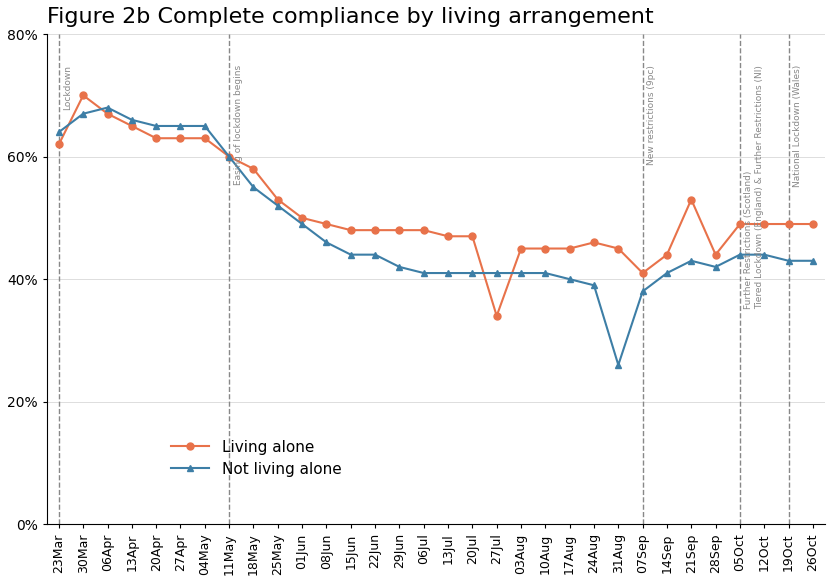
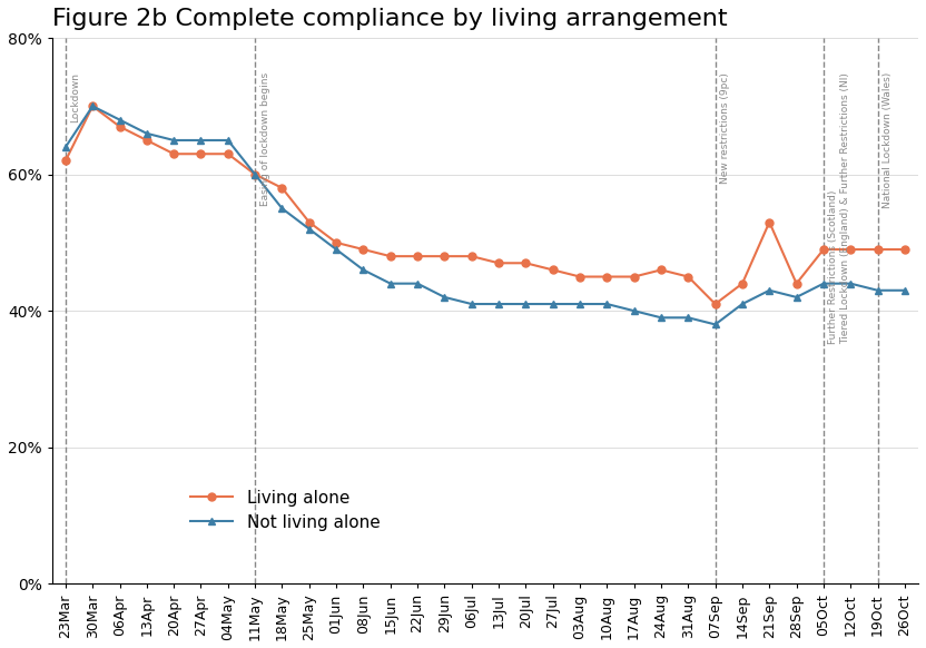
Not living alone/30Mar: 67% -> 70%
Living alone/27Jul: 34% -> 46%
Not living alone/31Aug: 26% -> 39%
